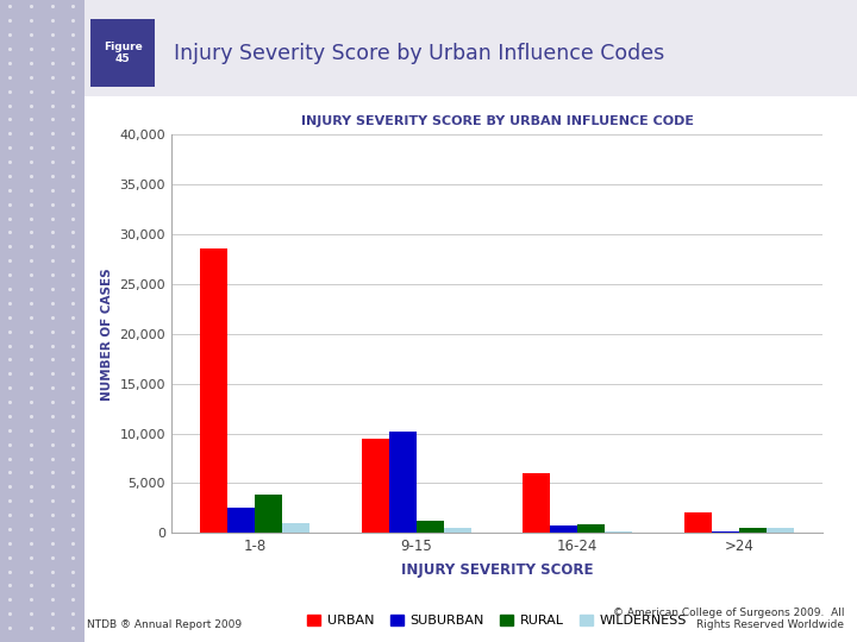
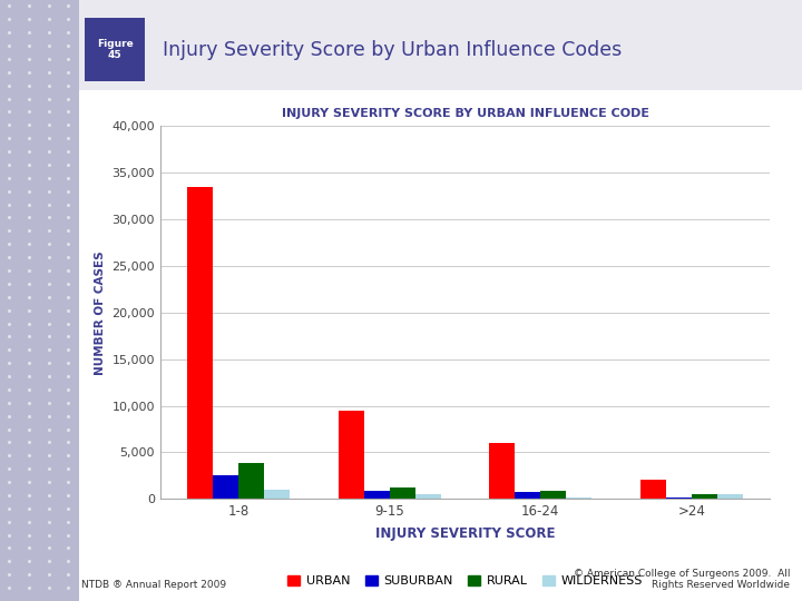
URBAN/1-8: 28,600 -> 33,500
SUBURBAN/9-15: 10,200 -> 900
